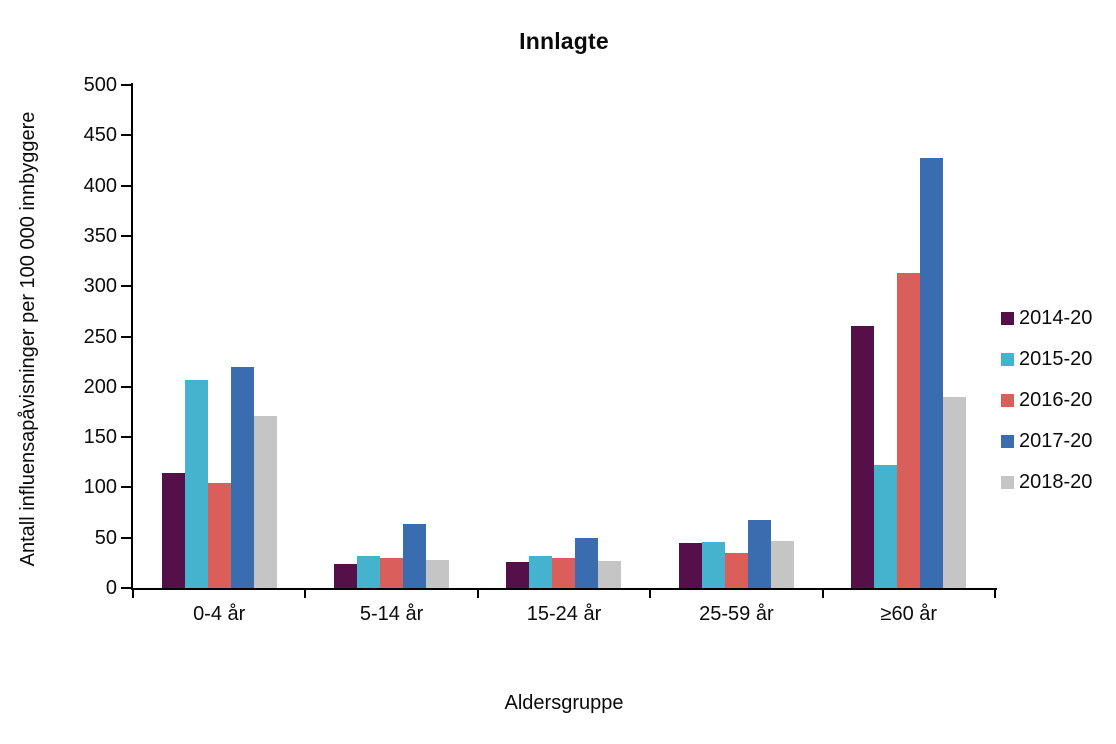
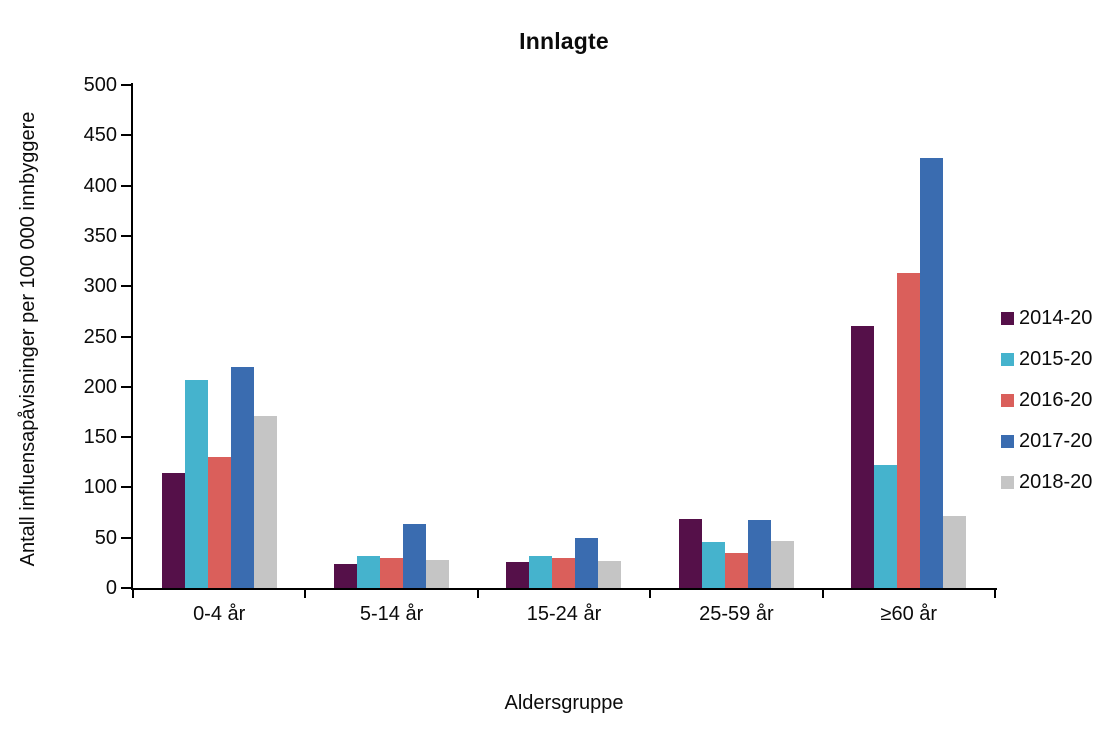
2016-20/0-4 år: 104 -> 130
2014-20/25-59 år: 45 -> 69
2018-20/≥60 år: 190 -> 72
